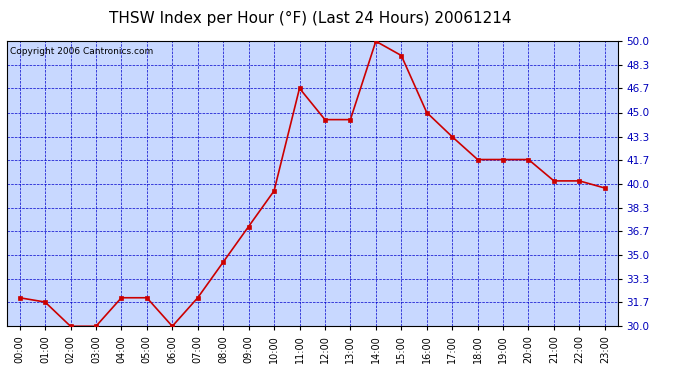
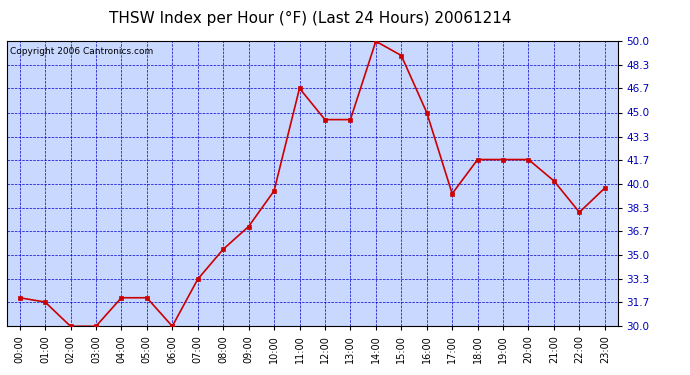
07:00: 32.0 -> 33.3
08:00: 34.5 -> 35.4
17:00: 43.3 -> 39.3
22:00: 40.2 -> 38.0
